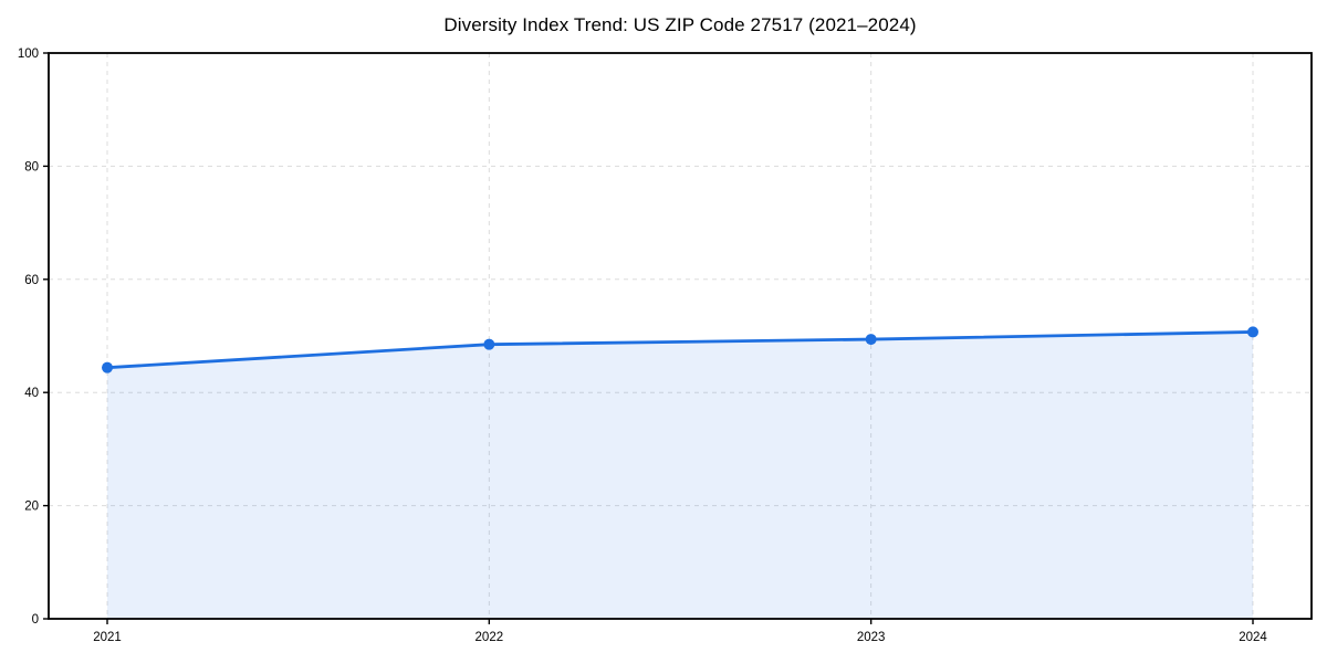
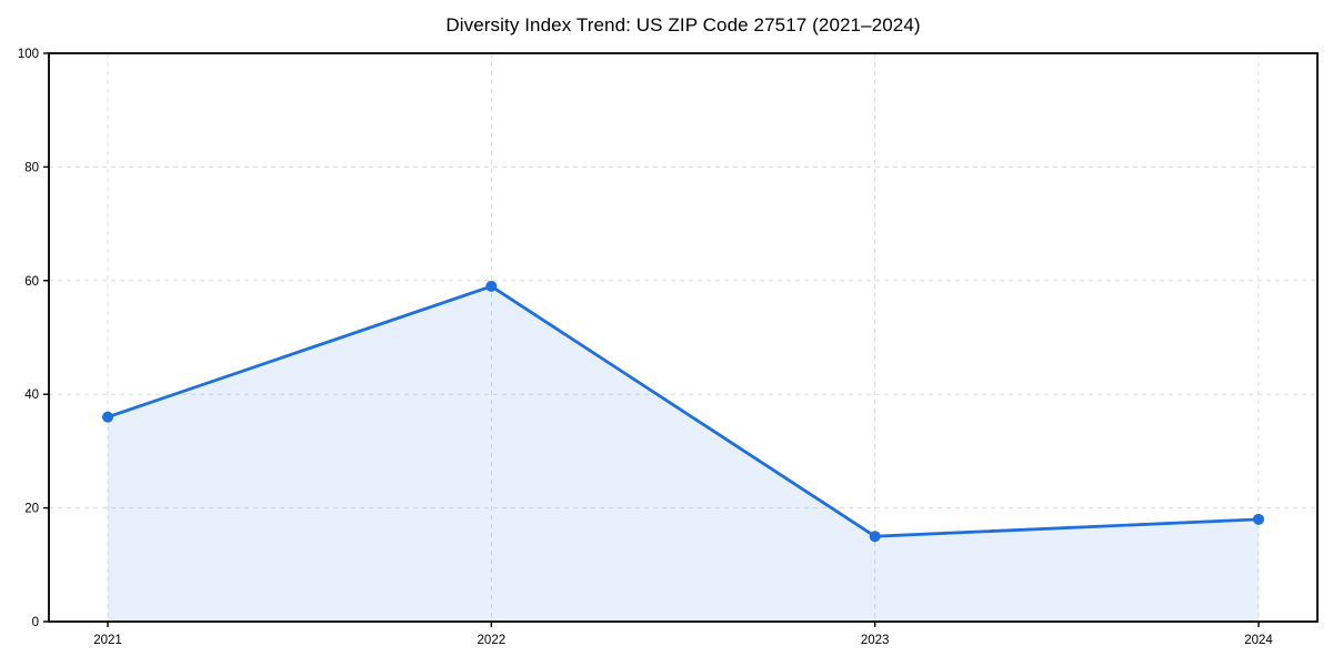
2021: 44 -> 36
2022: 48 -> 59
2023: 49 -> 15
2024: 51 -> 18
